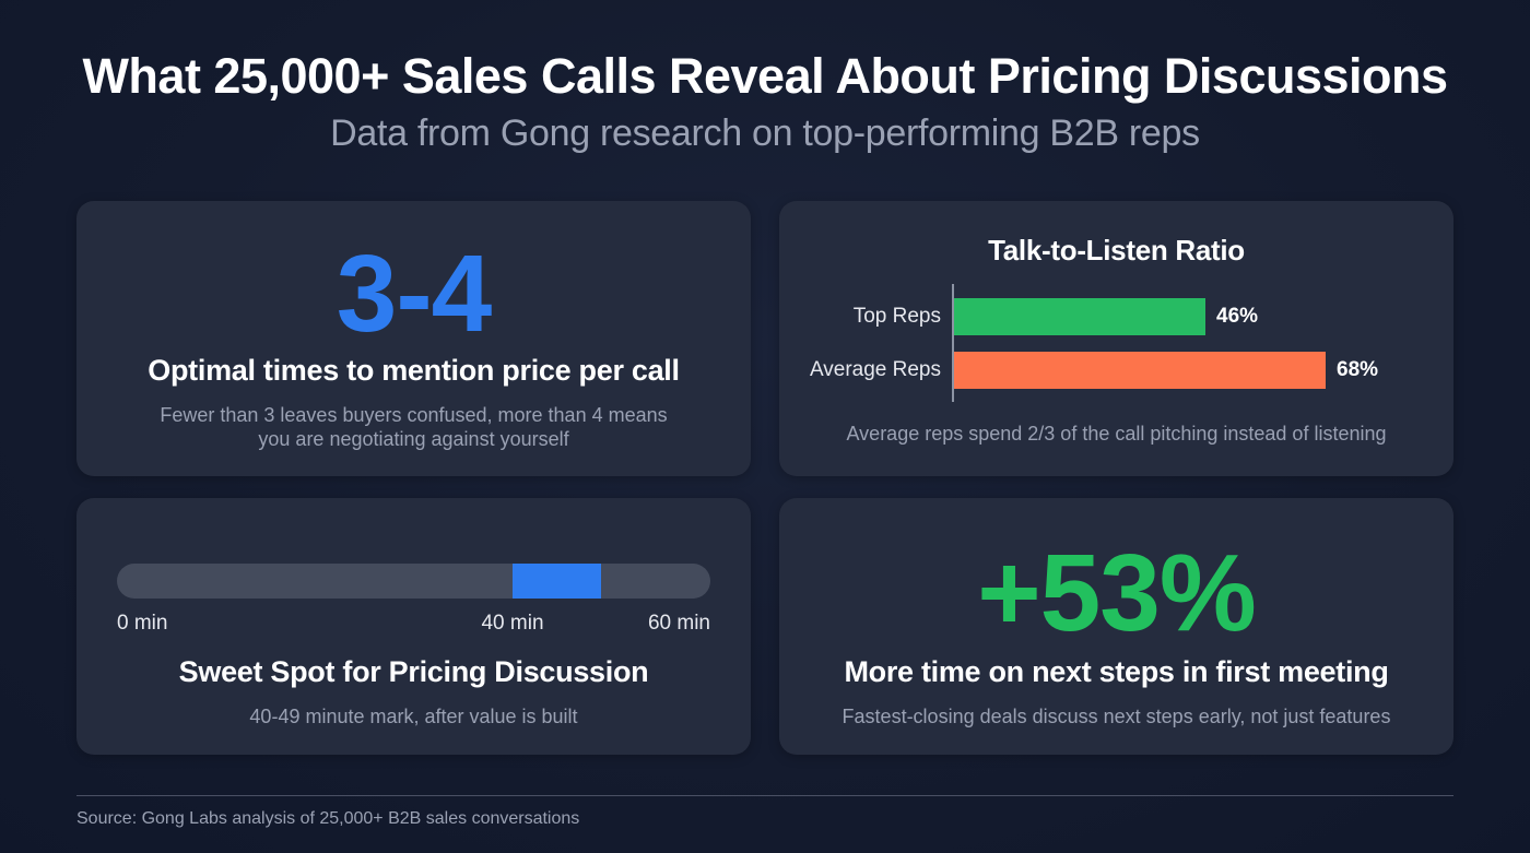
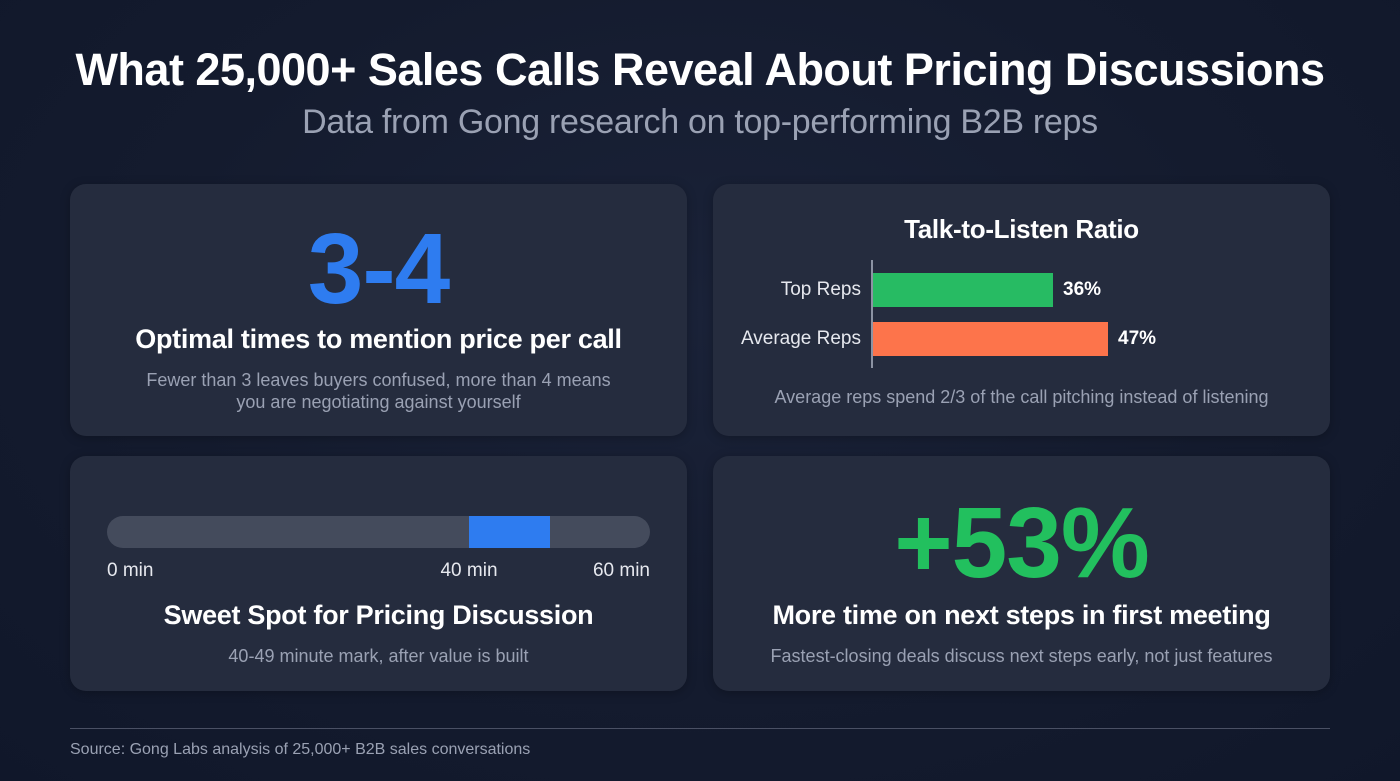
Top Reps: 46% -> 36%
Average Reps: 68% -> 47%
